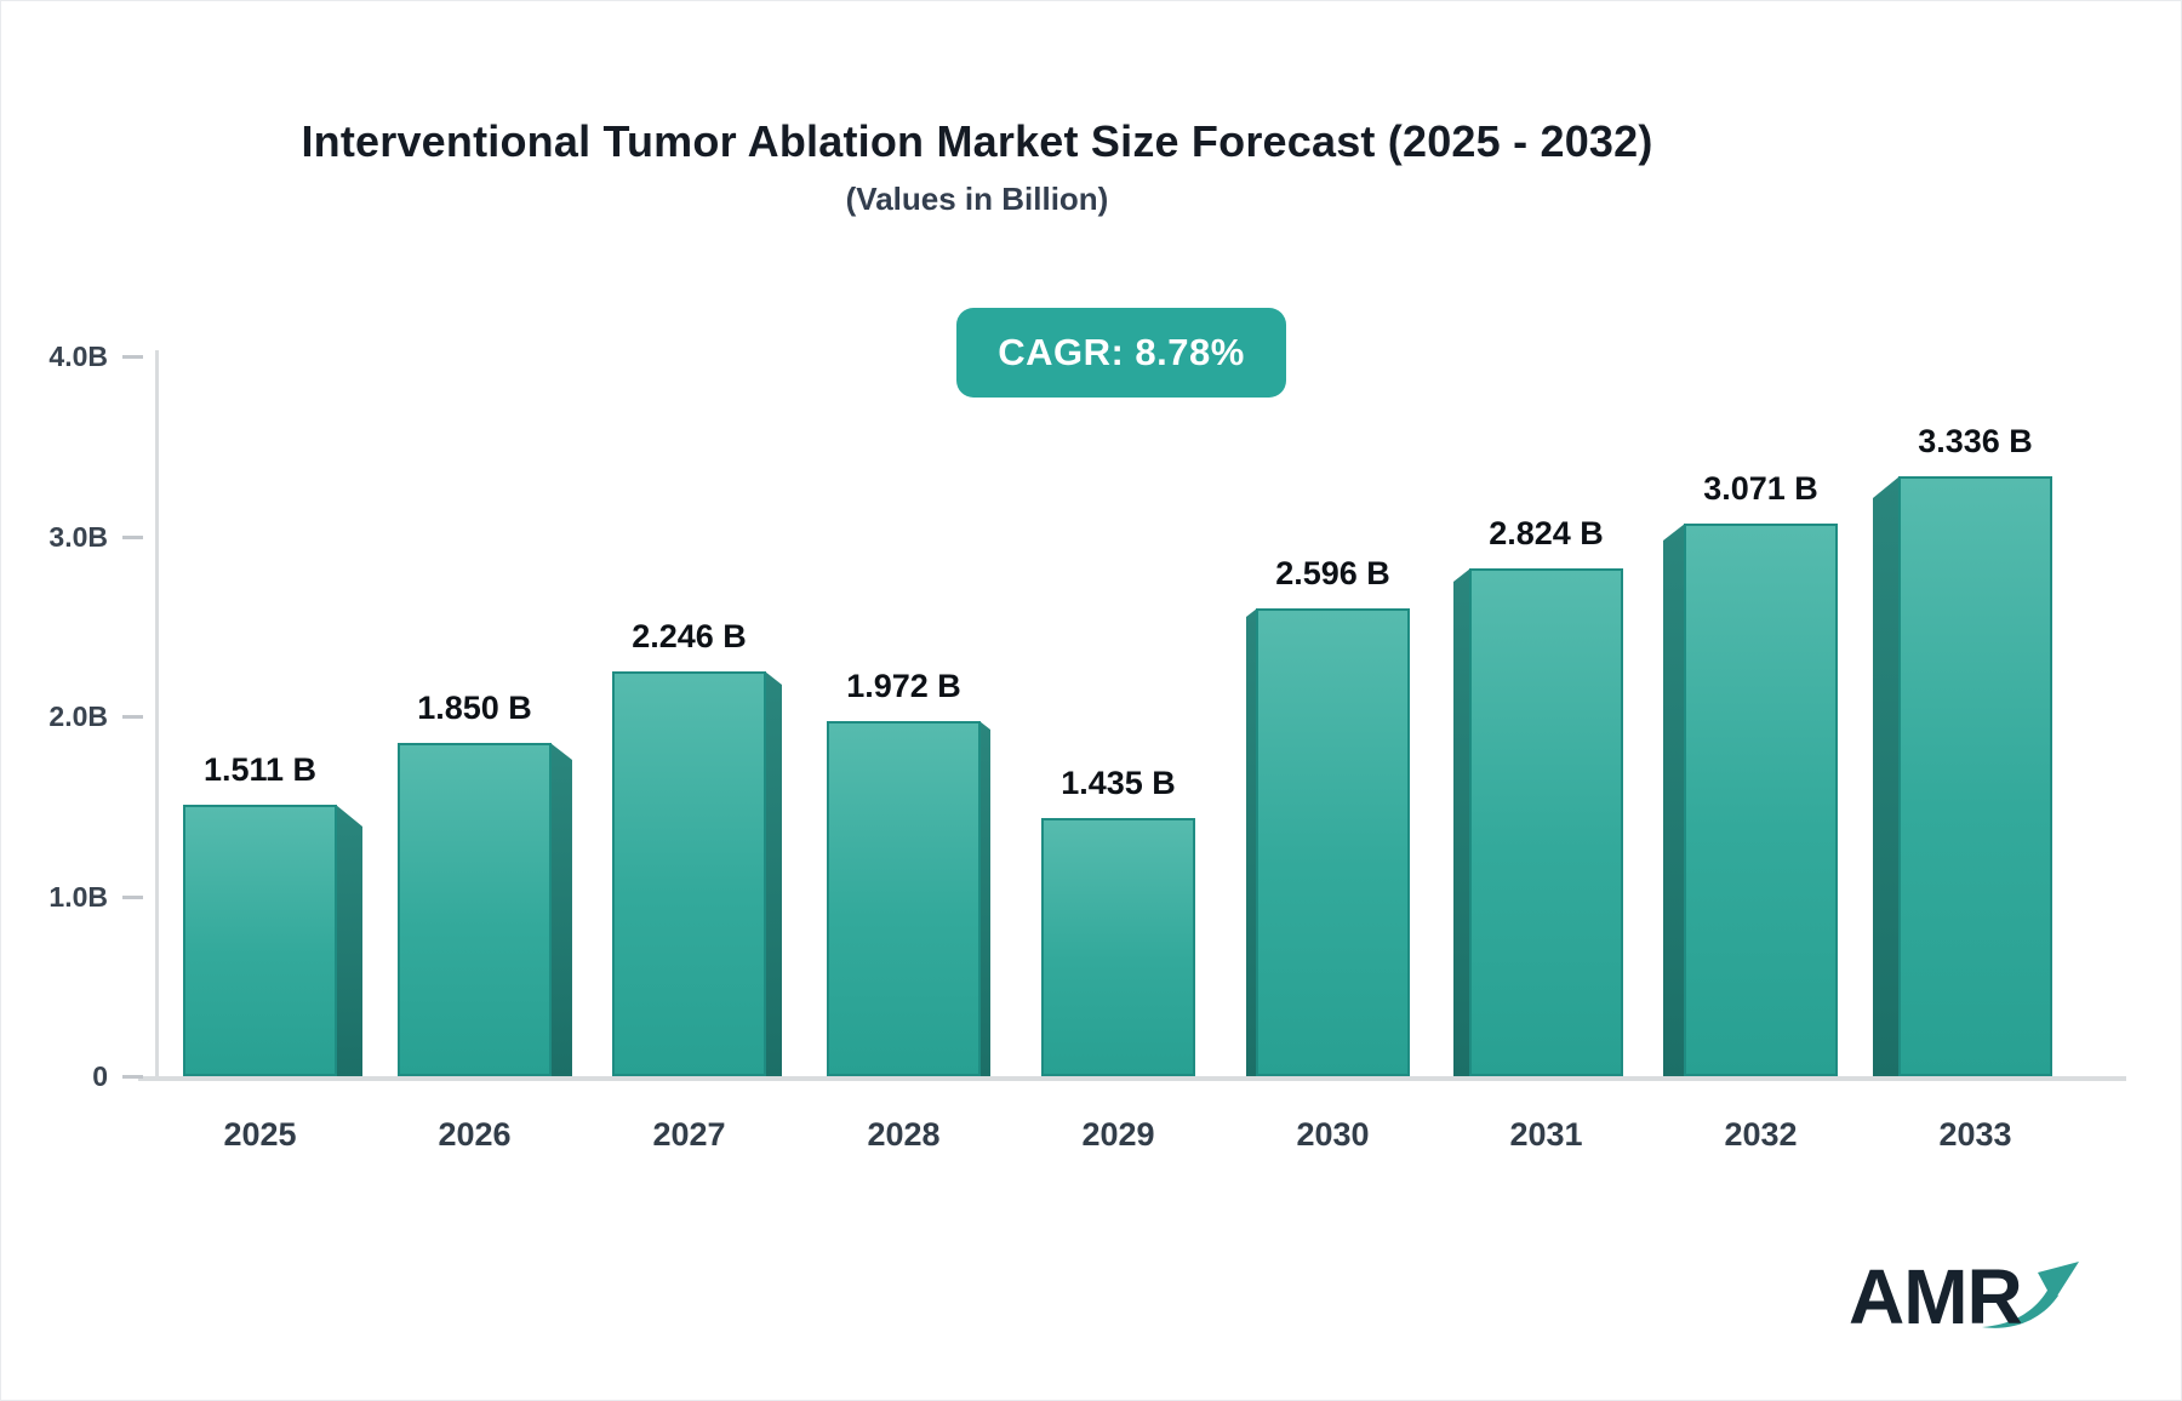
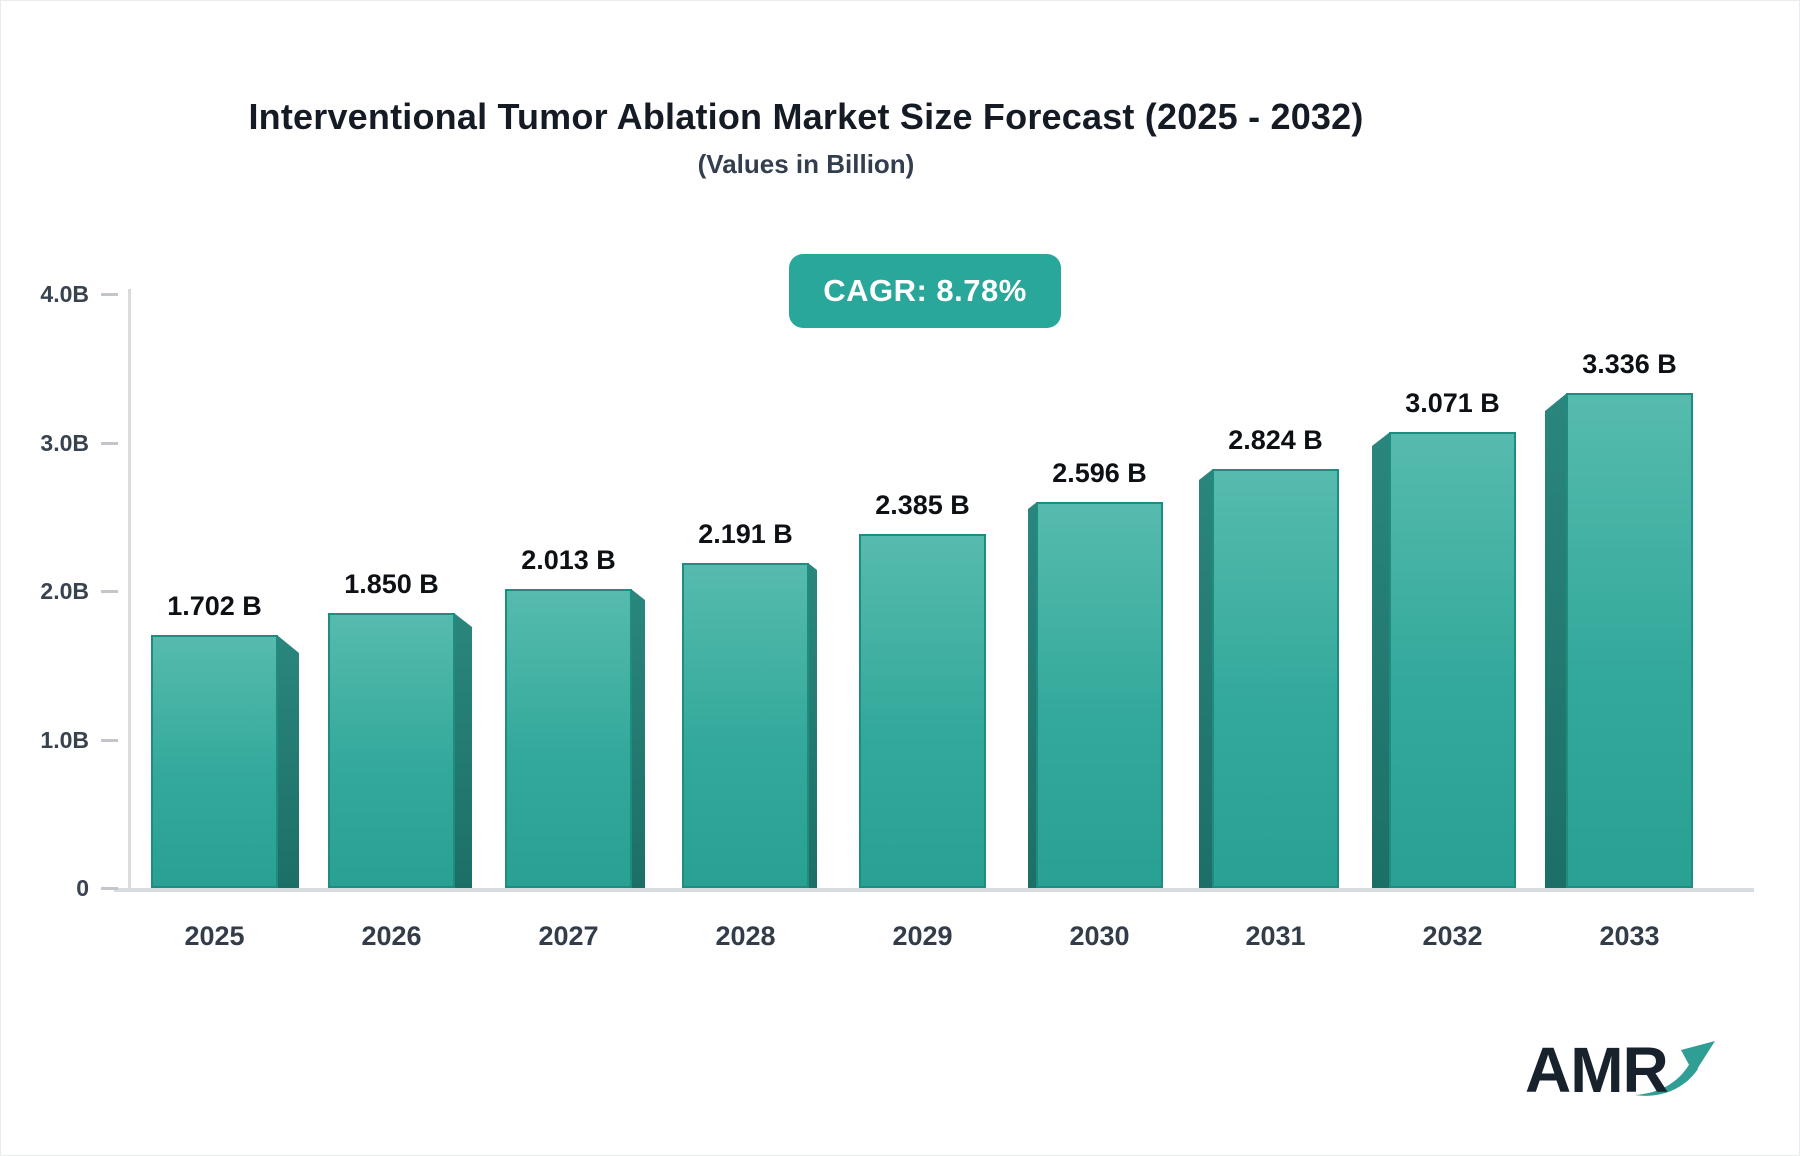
2025: 1.511 -> 1.702
2027: 2.246 -> 2.013
2028: 1.972 -> 2.191
2029: 1.435 -> 2.385
